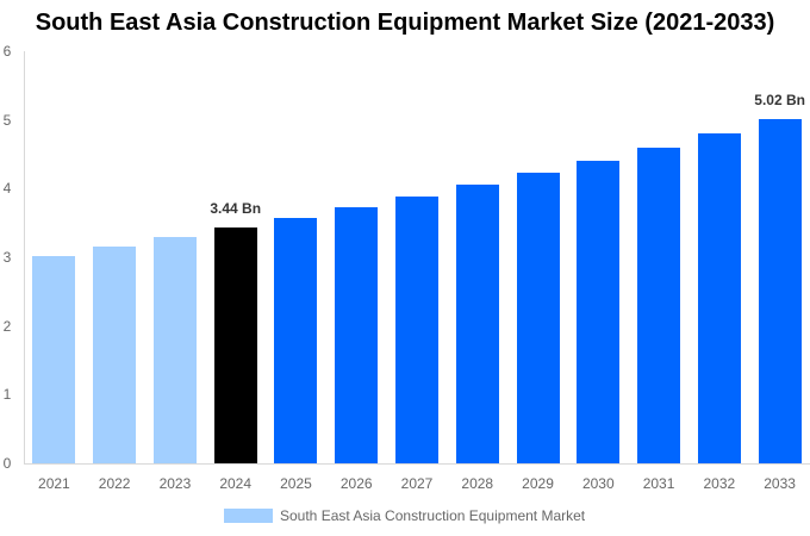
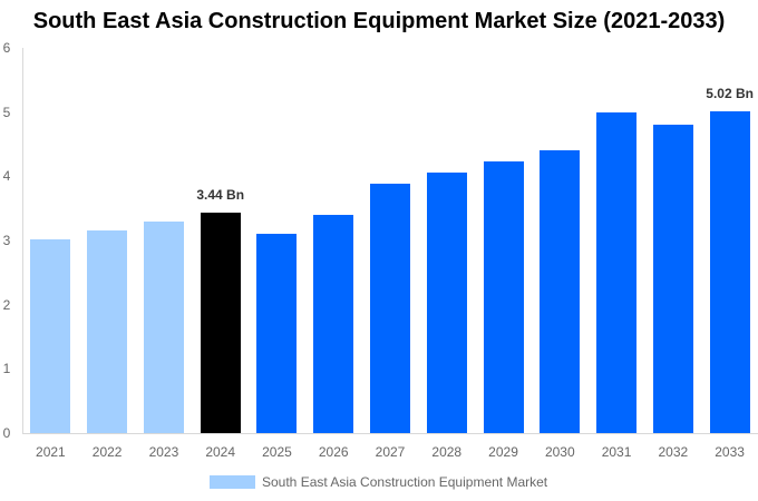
2025: 3.6 -> 3.1
2026: 3.7 -> 3.4
2031: 4.6 -> 5.0
